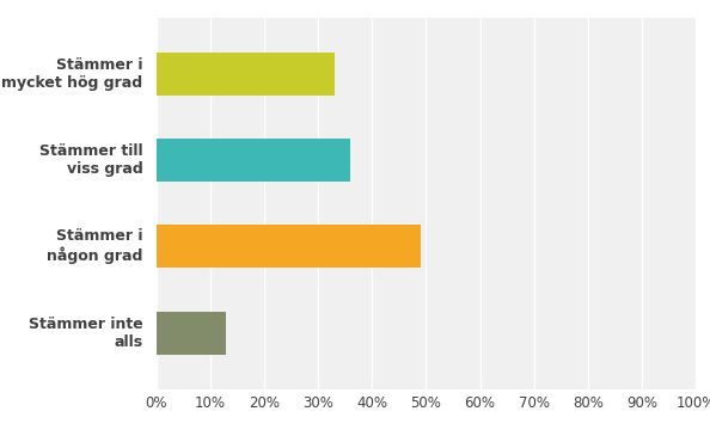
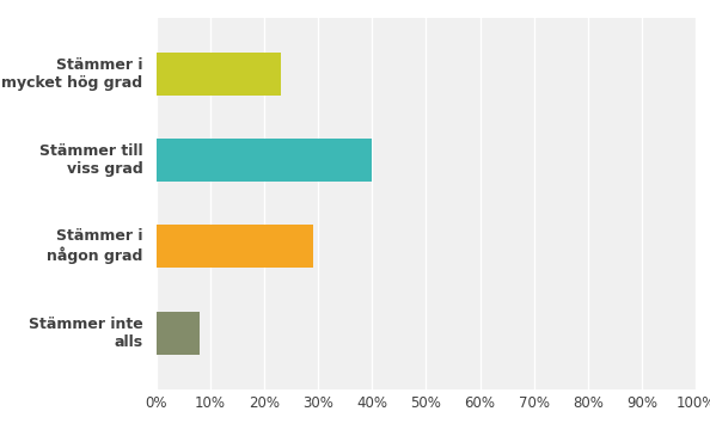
Stämmer i mycket hög grad: 33% -> 23%
Stämmer till viss grad: 36% -> 40%
Stämmer i någon grad: 49% -> 29%
Stämmer inte alls: 13% -> 8%
